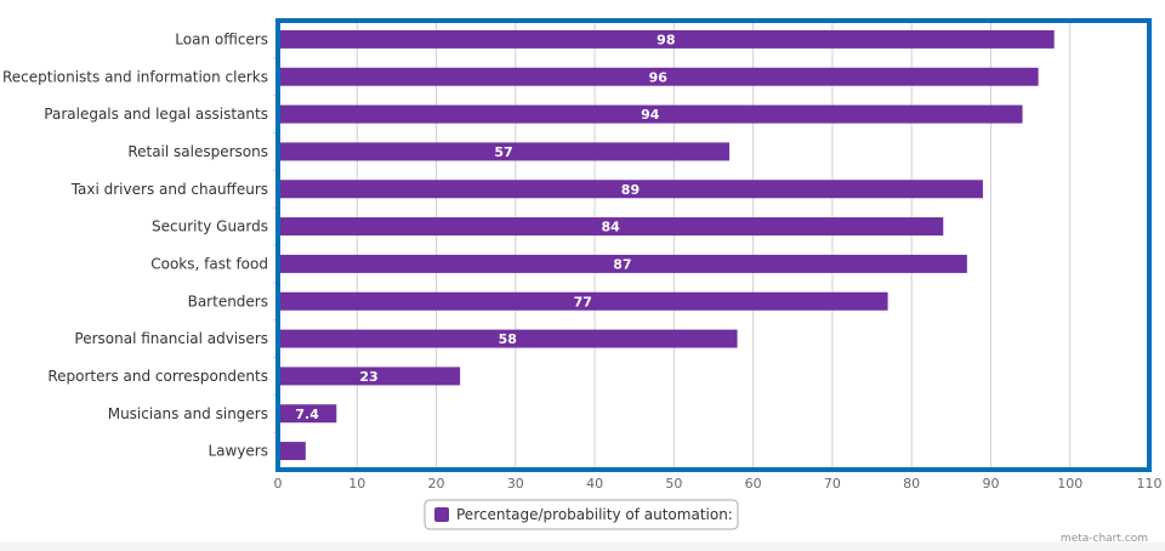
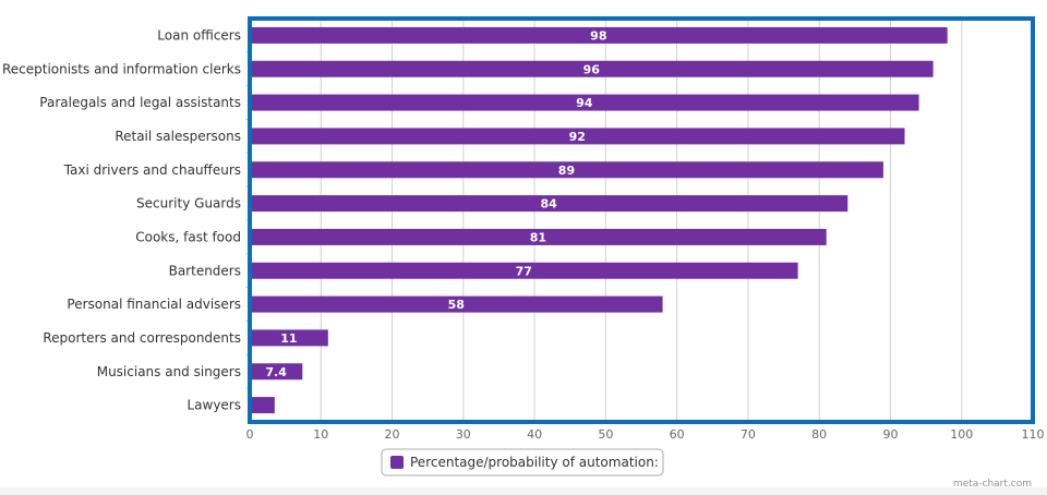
Retail salespersons: 57 -> 92
Cooks, fast food: 87 -> 81
Reporters and correspondents: 23 -> 11
